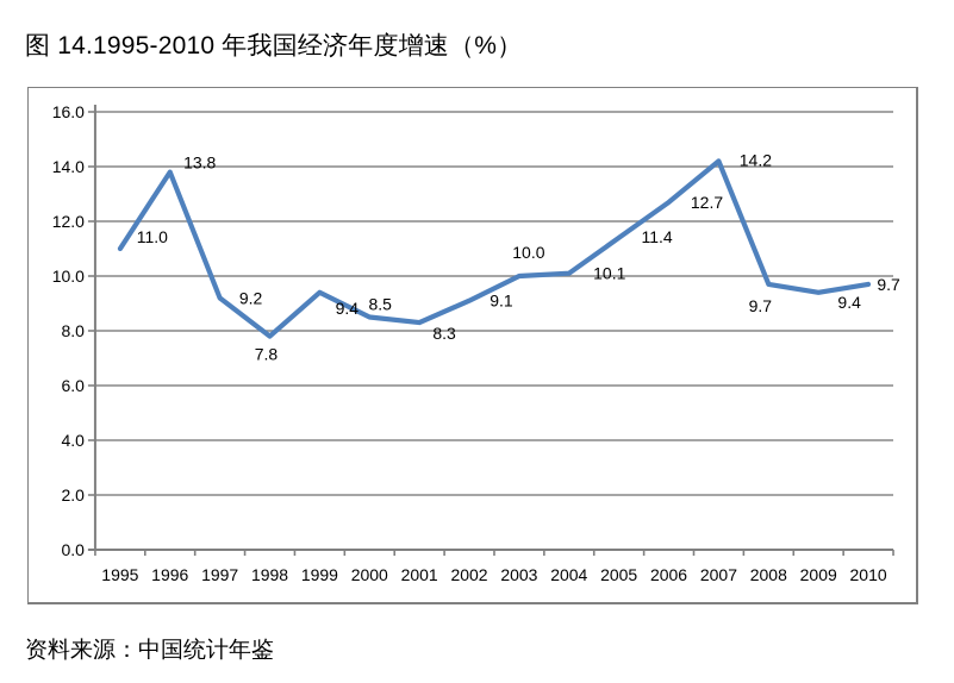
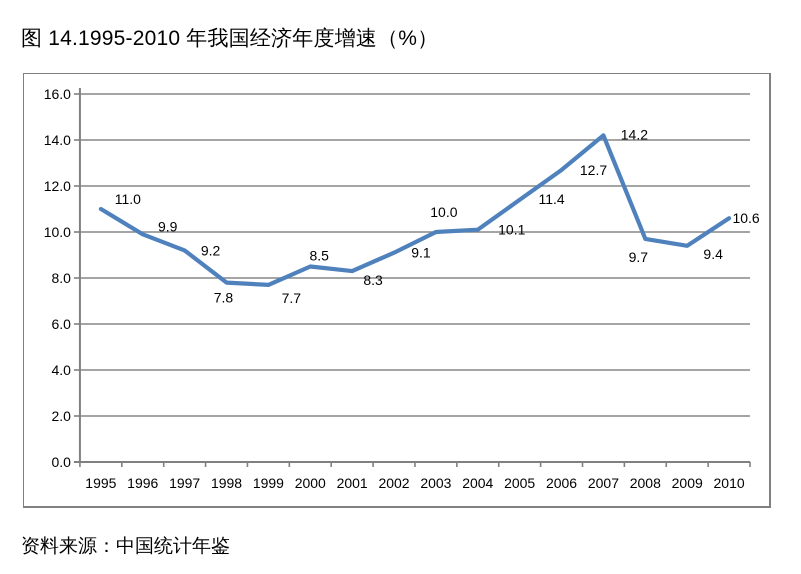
1996: 13.8 -> 9.9
1999: 9.4 -> 7.7
2010: 9.7 -> 10.6
